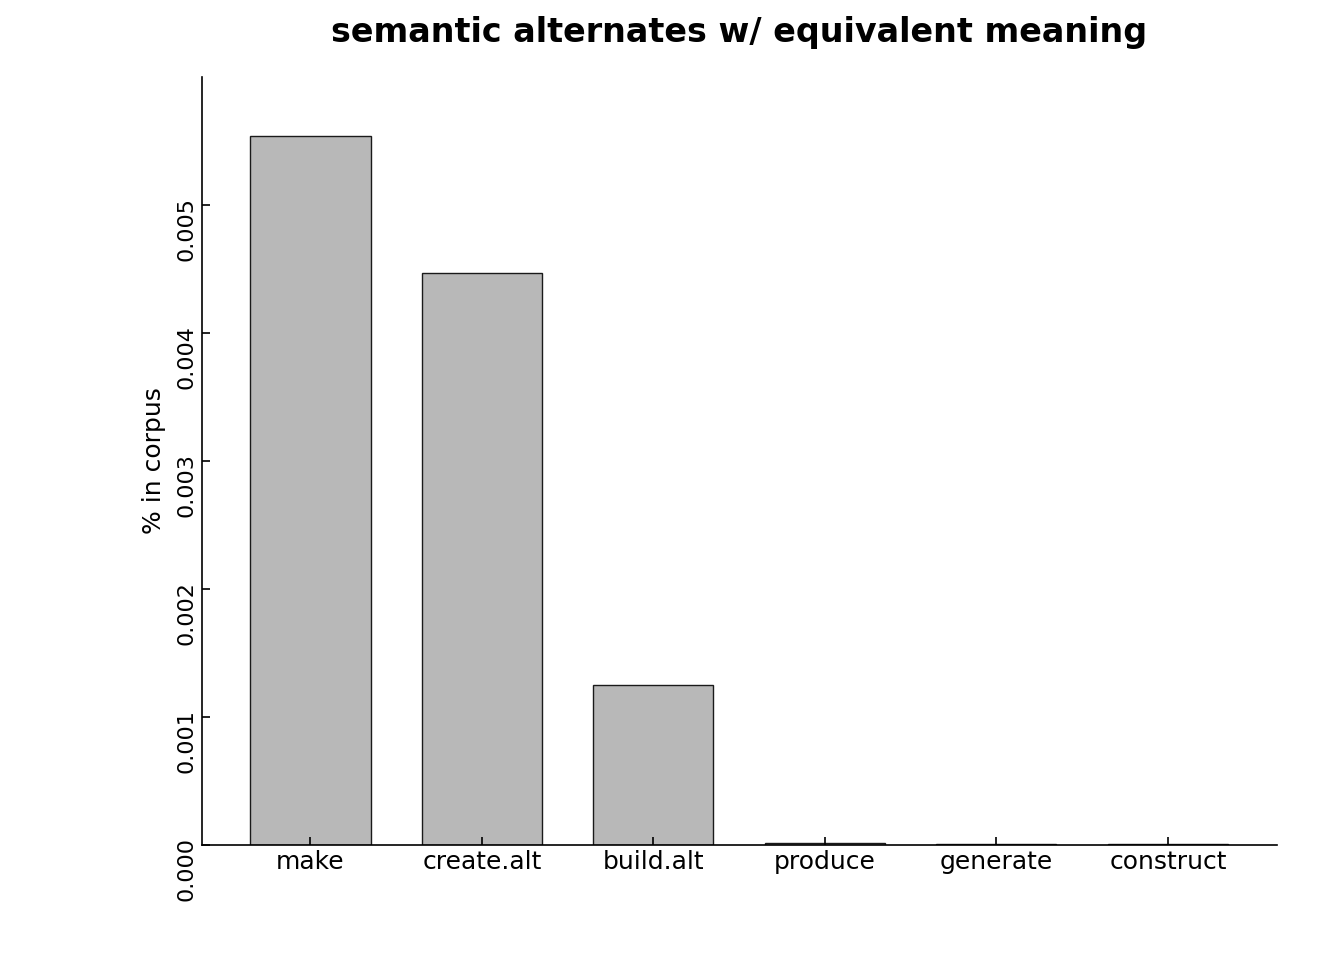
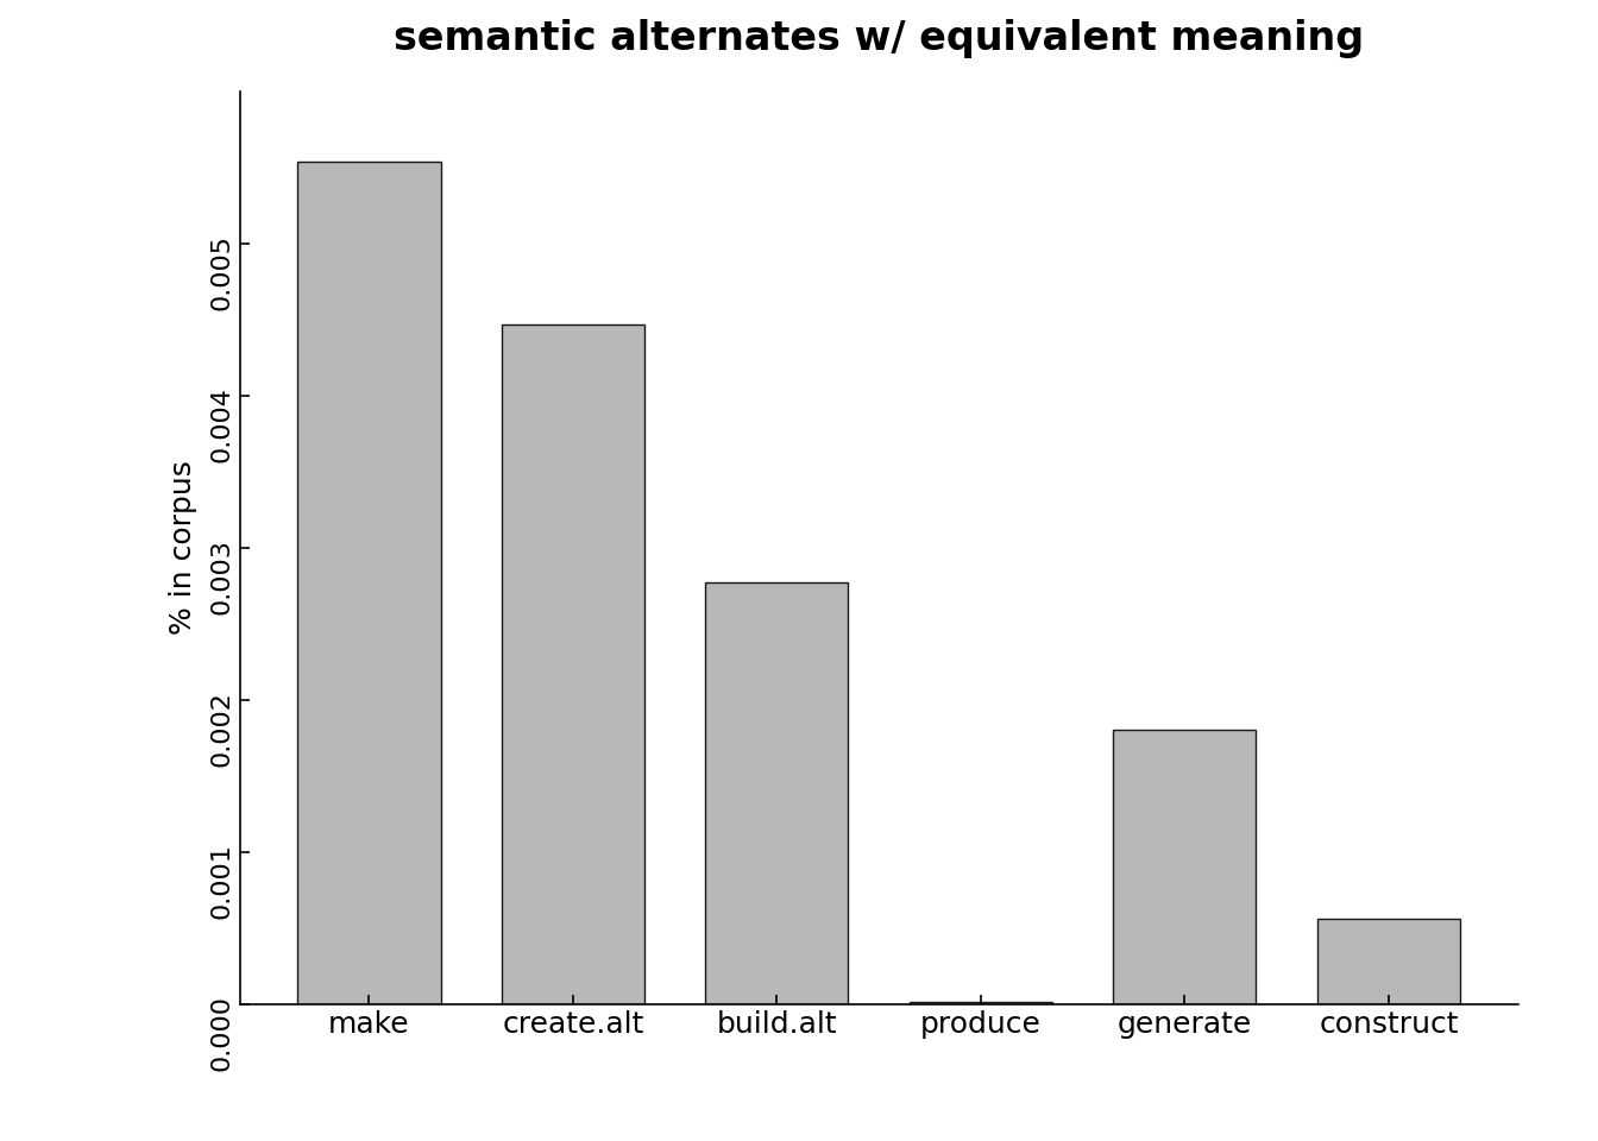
build.alt: 0.001250 -> 0.002770
generate: 0.000010 -> 0.001800
construct: 0.000008 -> 0.000560
